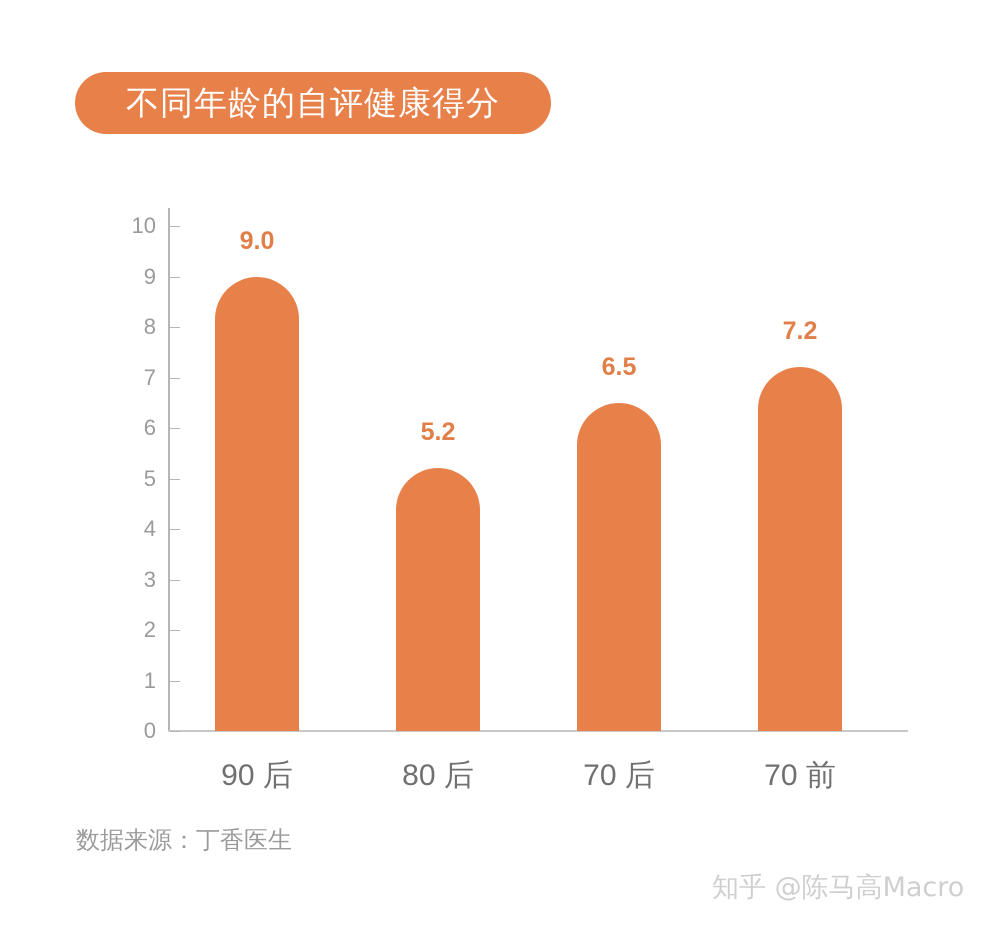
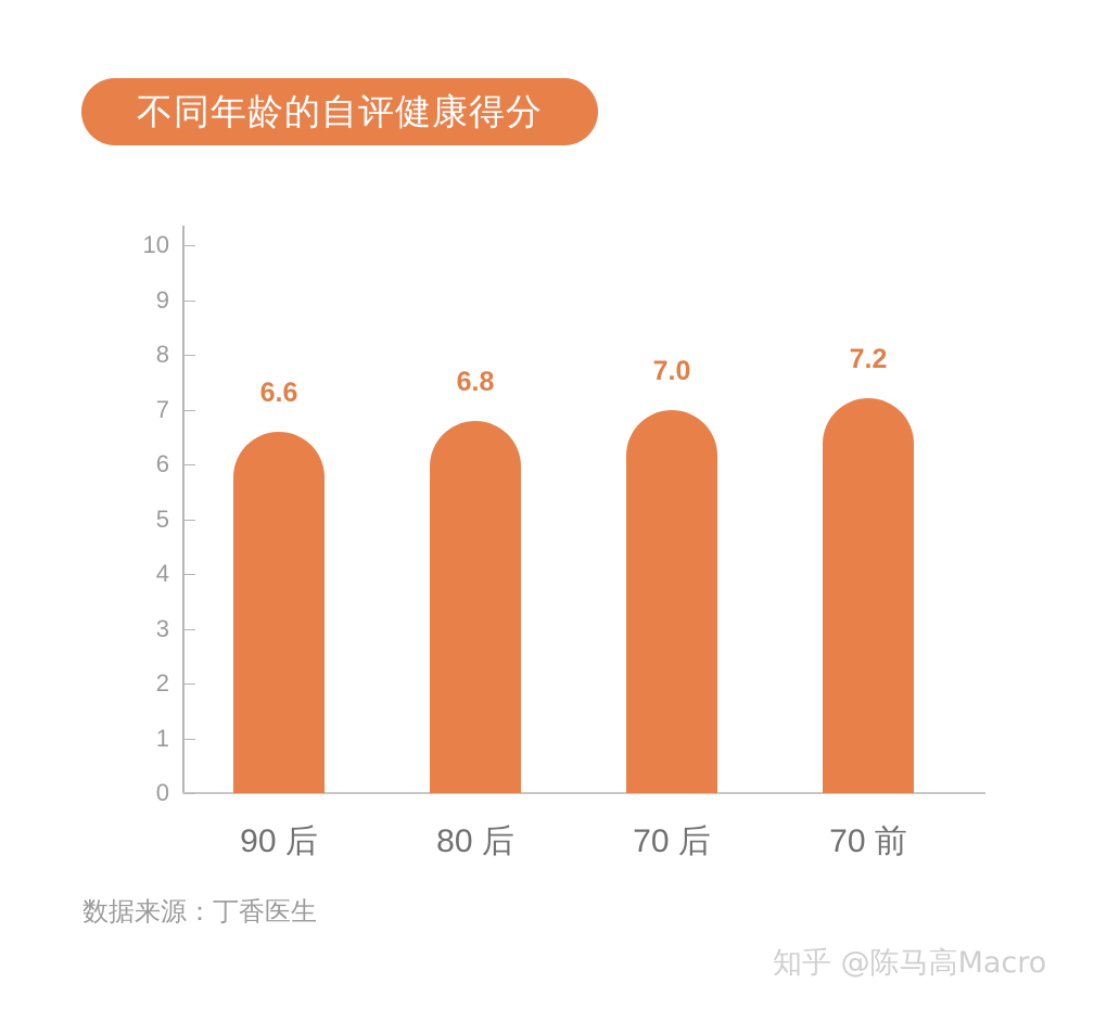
90 后: 9.0 -> 6.6
80 后: 5.2 -> 6.8
70 后: 6.5 -> 7.0
